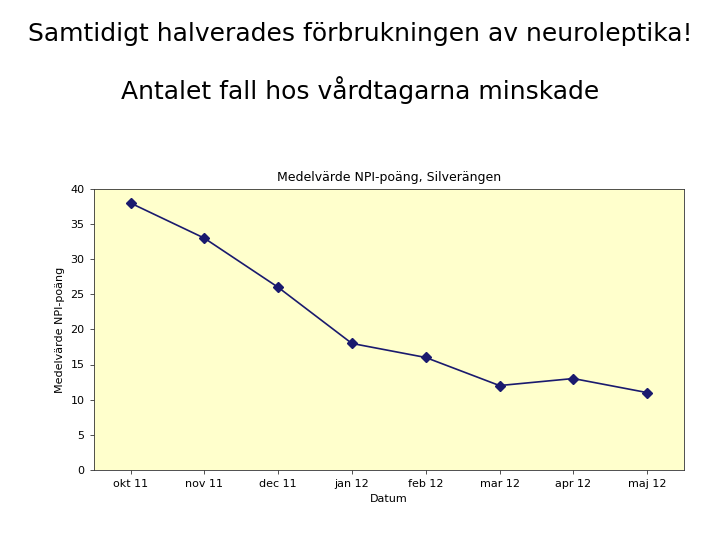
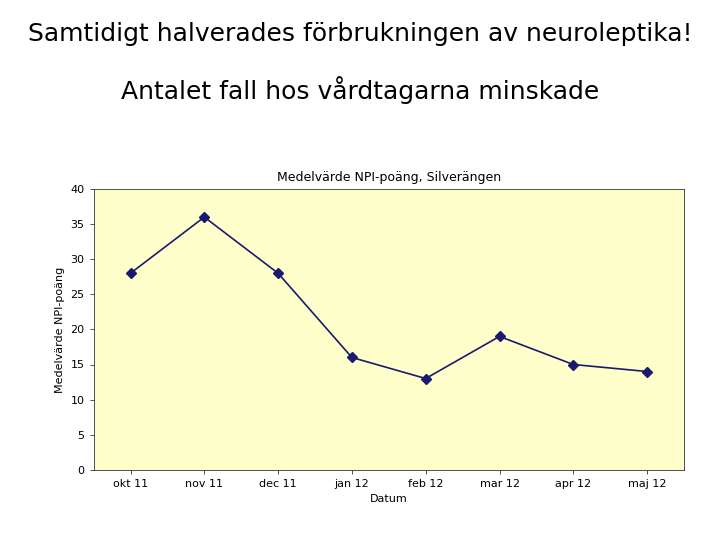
okt 11: 38 -> 28
nov 11: 33 -> 36
dec 11: 26 -> 28
jan 12: 18 -> 16
feb 12: 16 -> 13
mar 12: 12 -> 19
apr 12: 13 -> 15
maj 12: 11 -> 14
